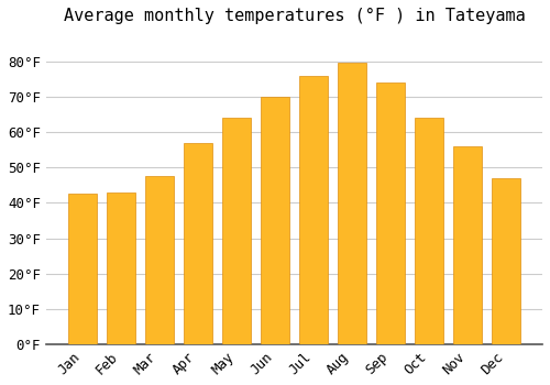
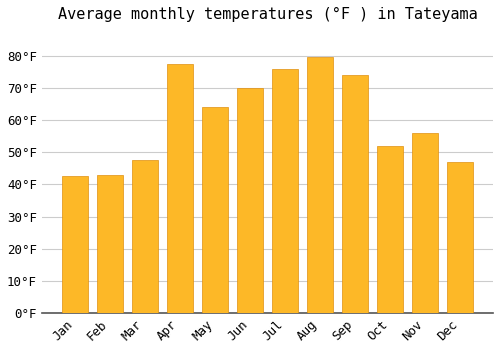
Apr: 57.0°F -> 77.5°F
Oct: 64.0°F -> 52.0°F
